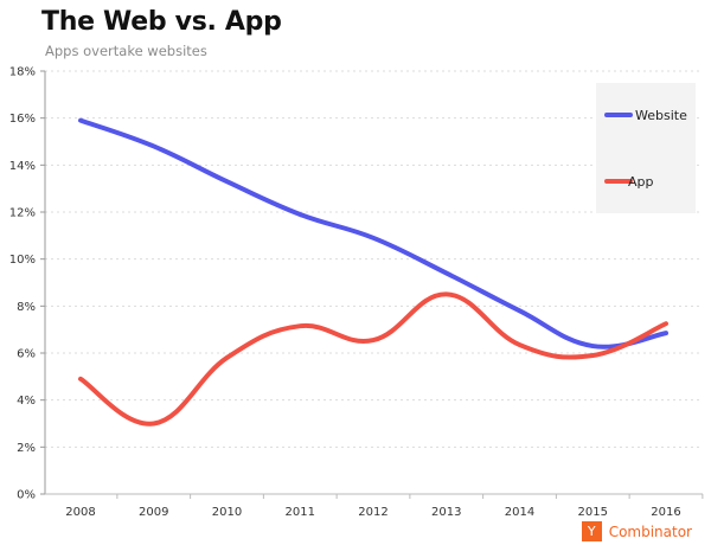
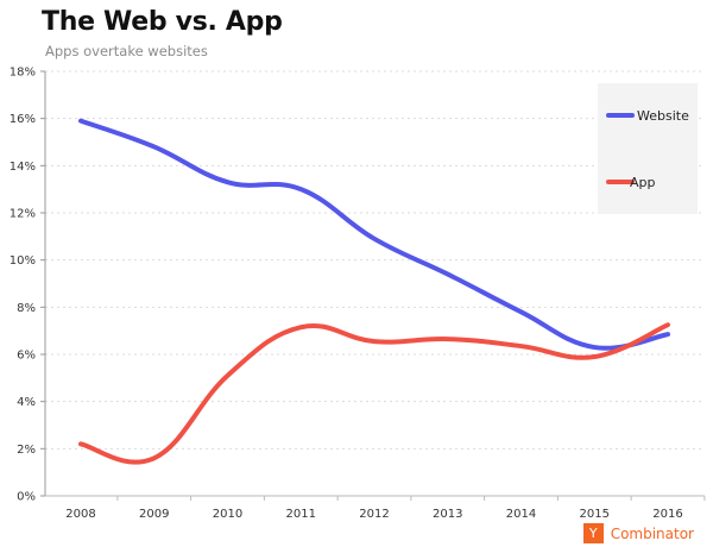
App/2008: 4.9% -> 2.2%
App/2009: 3.0% -> 1.6%
App/2010: 5.8% -> 5.1%
Website/2011: 11.9% -> 13.0%
App/2013: 8.5% -> 6.7%
